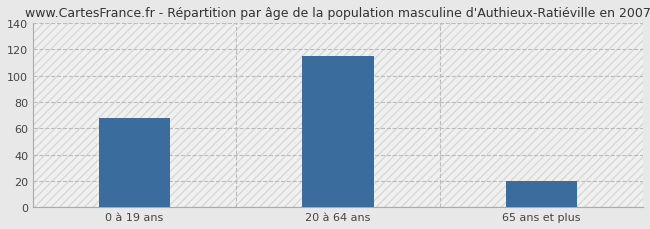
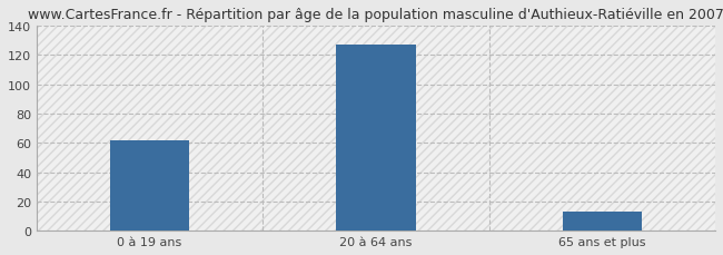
0 à 19 ans: 68 -> 62
20 à 64 ans: 115 -> 127
65 ans et plus: 20 -> 13
